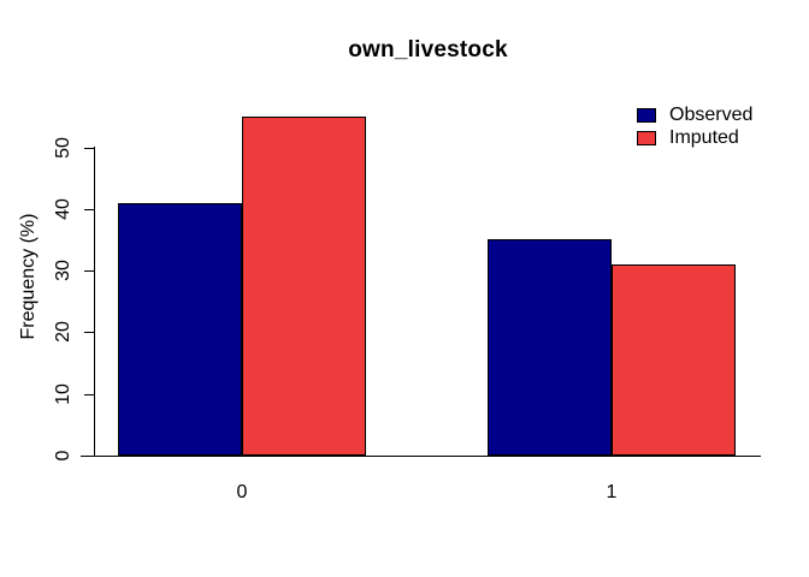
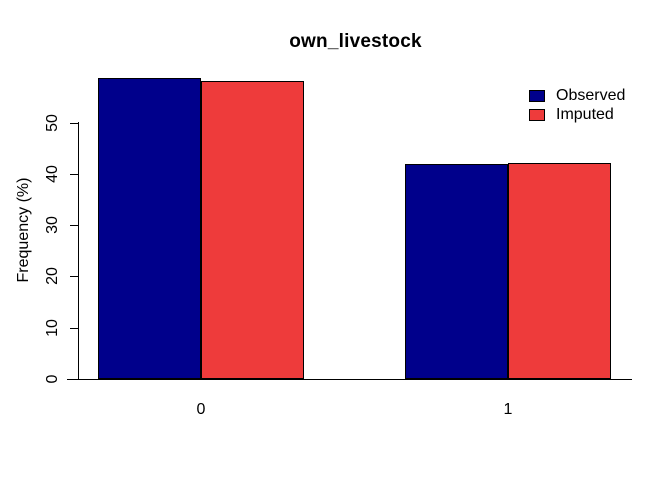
Observed/0: 41 -> 59
Imputed/0: 55 -> 58
Observed/1: 35 -> 42
Imputed/1: 31 -> 42
